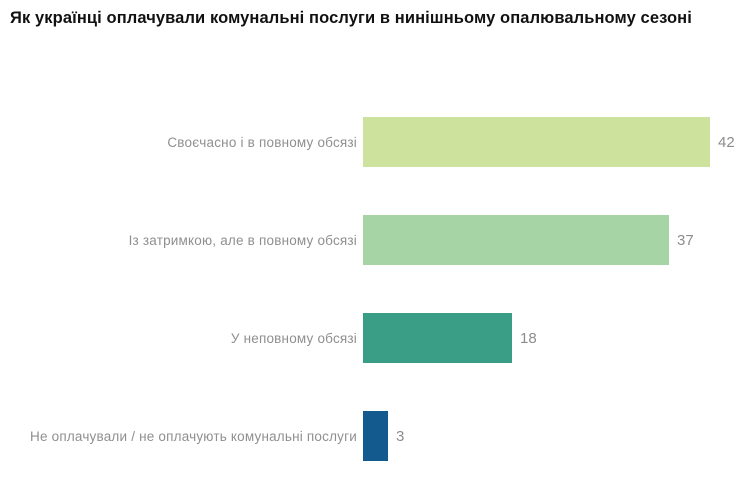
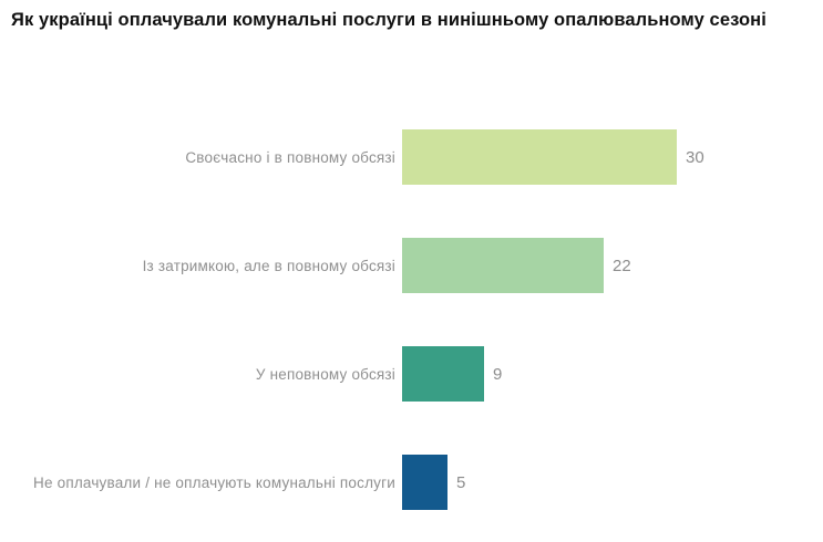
Своєчасно і в повному обсязі: 42 -> 30
Із затримкою, але в повному обсязі: 37 -> 22
У неповному обсязі: 18 -> 9
Не оплачували / не оплачують комунальні послуги: 3 -> 5
